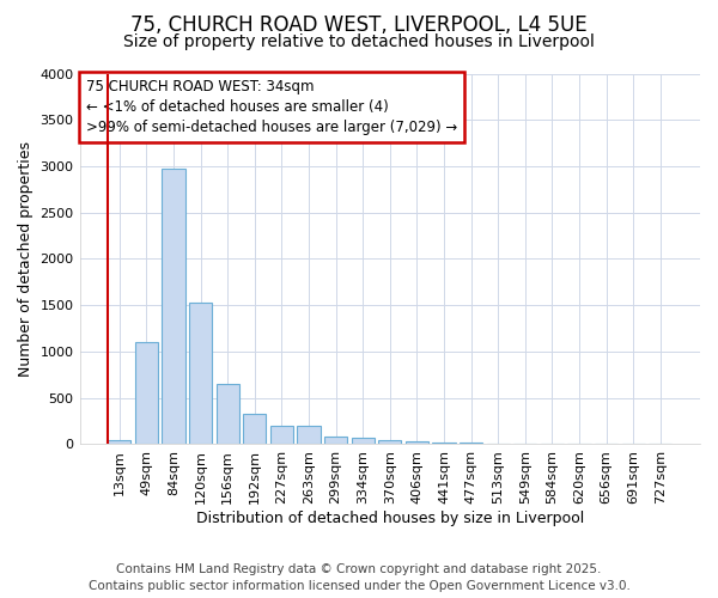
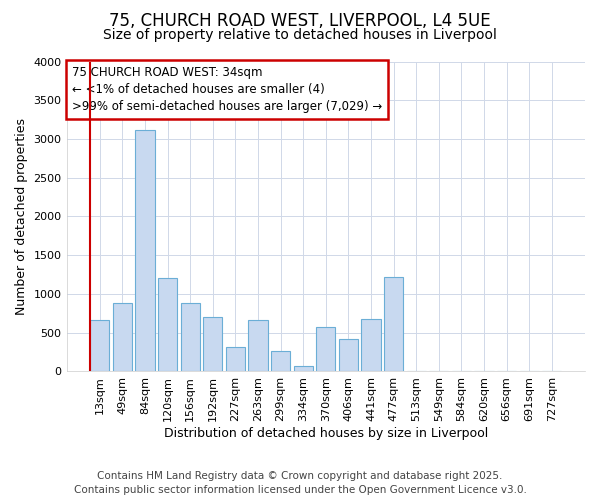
13sqm: 40 -> 660
49sqm: 1100 -> 880
84sqm: 2970 -> 3120
120sqm: 1530 -> 1200
156sqm: 650 -> 880
192sqm: 330 -> 700
227sqm: 200 -> 320
263sqm: 200 -> 660
299sqm: 80 -> 260
370sqm: 50 -> 580
406sqm: 30 -> 420
441sqm: 20 -> 680
477sqm: 20 -> 1220
